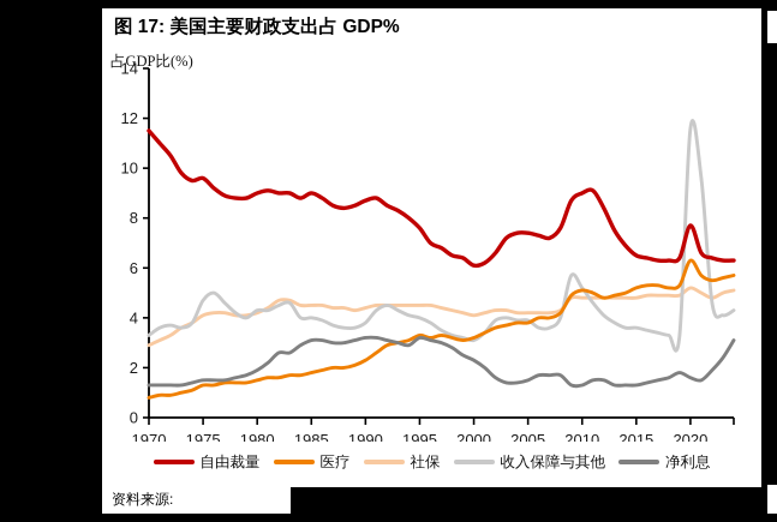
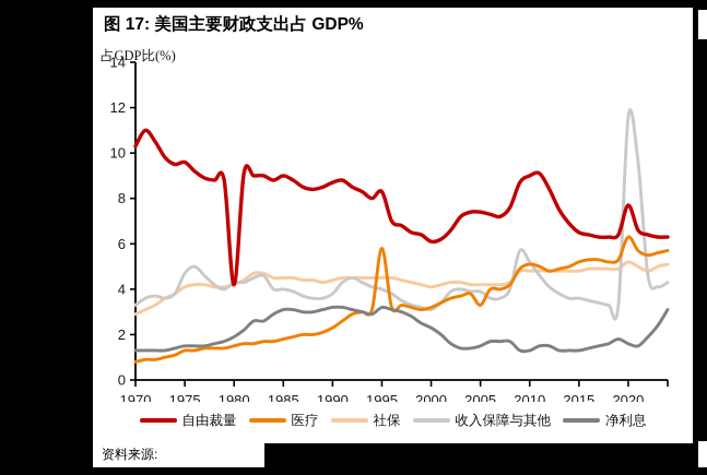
自由裁量/1970: 11.5 -> 10.3
自由裁量/1980: 9.0 -> 4.2
自由裁量/1995: 7.6 -> 8.3
医疗/1995: 3.3 -> 5.8
医疗/2005: 3.8 -> 3.3
